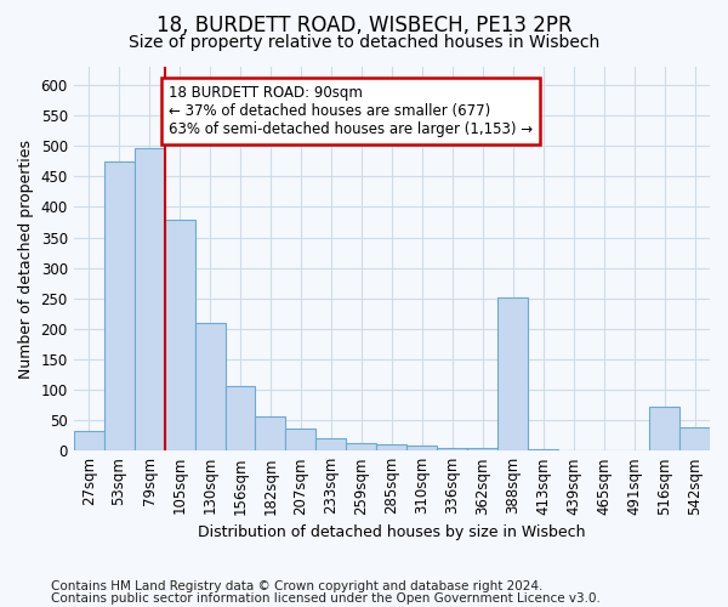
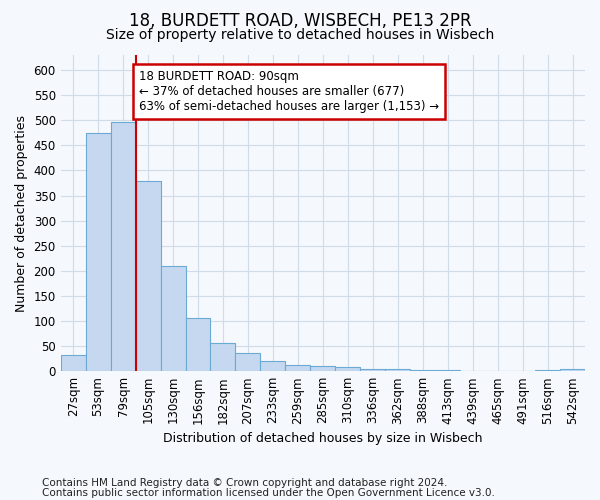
388sqm: 252 -> 2
516sqm: 72 -> 2
542sqm: 38 -> 5
